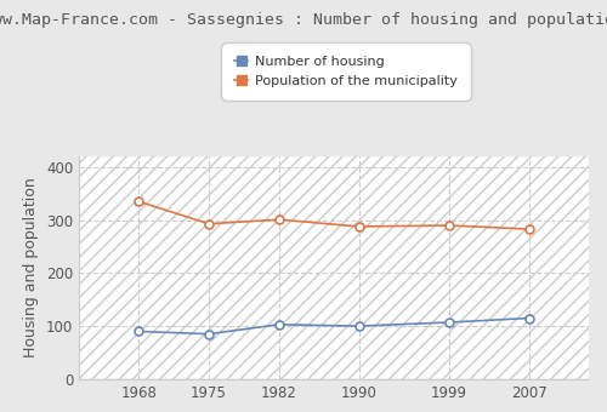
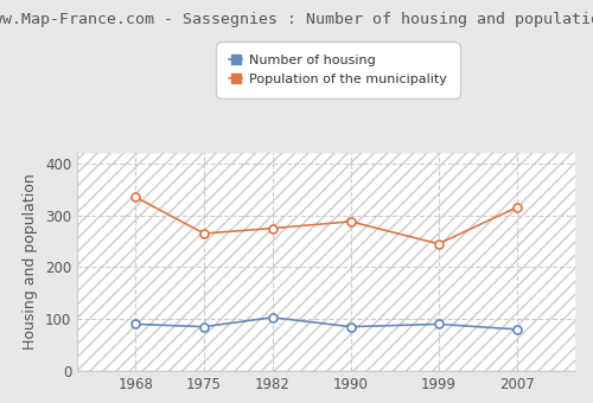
Population of the municipality/1975: 293 -> 265
Population of the municipality/1982: 301 -> 275
Number of housing/1990: 100 -> 85
Number of housing/1999: 107 -> 90
Population of the municipality/1999: 290 -> 245
Number of housing/2007: 115 -> 80
Population of the municipality/2007: 283 -> 315
